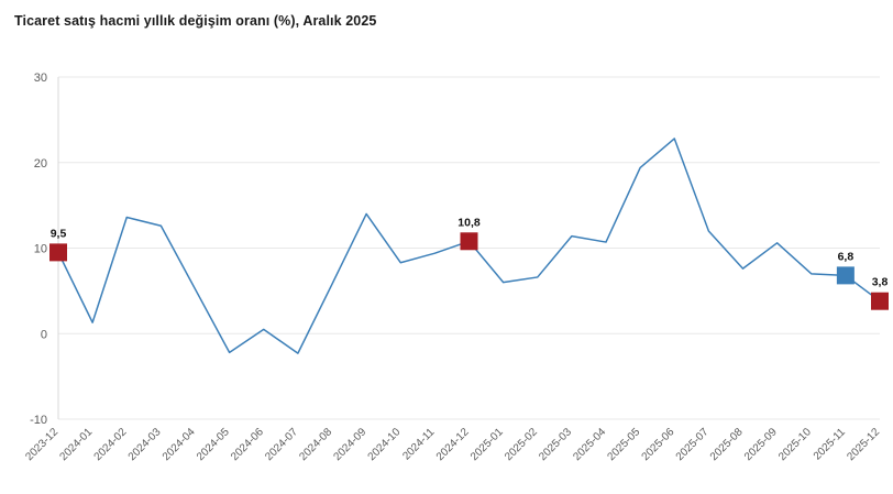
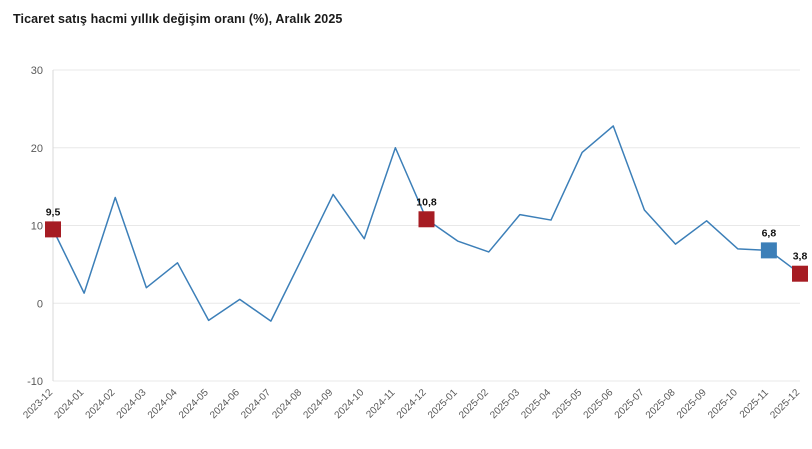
2024-03: 13 -> 2
2024-11: 9 -> 20
2025-01: 6 -> 8
